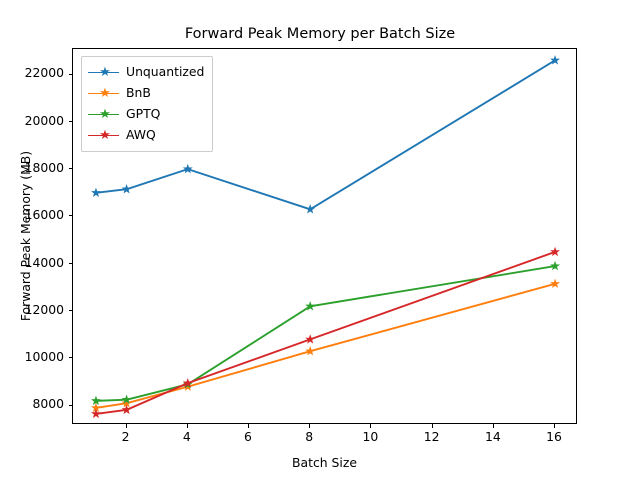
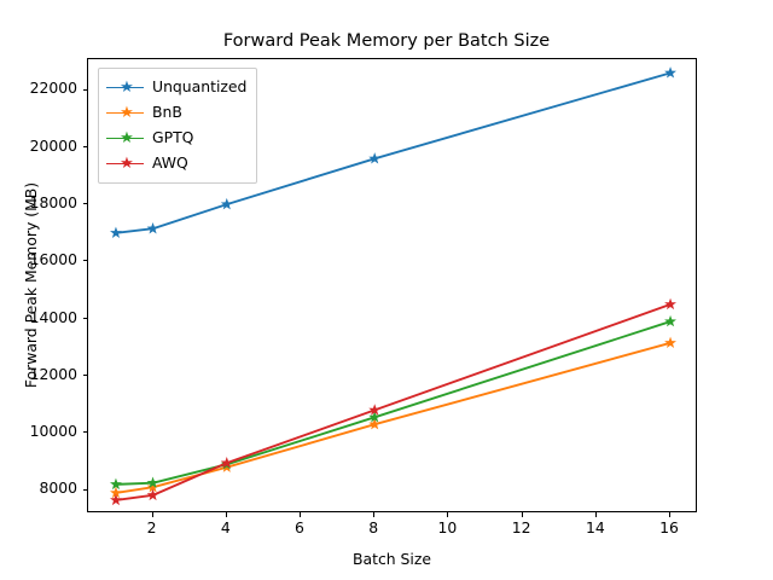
Unquantized/8: 16300 -> 19600
GPTQ/8: 12200 -> 10600
